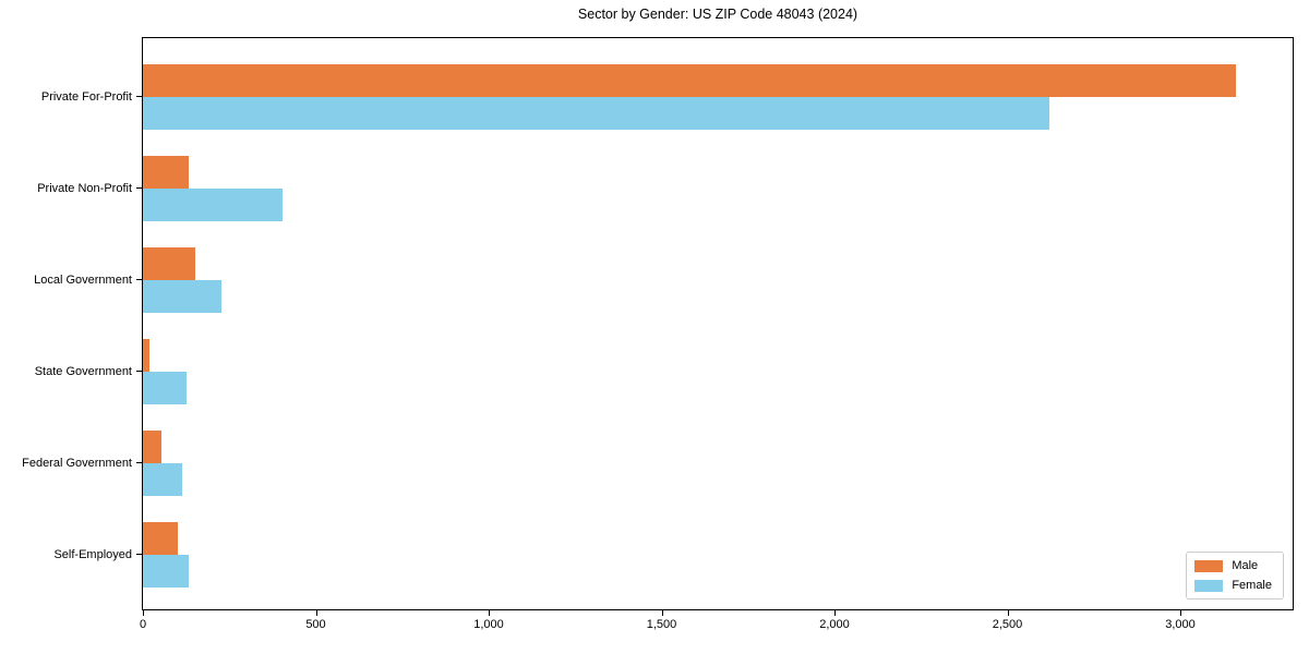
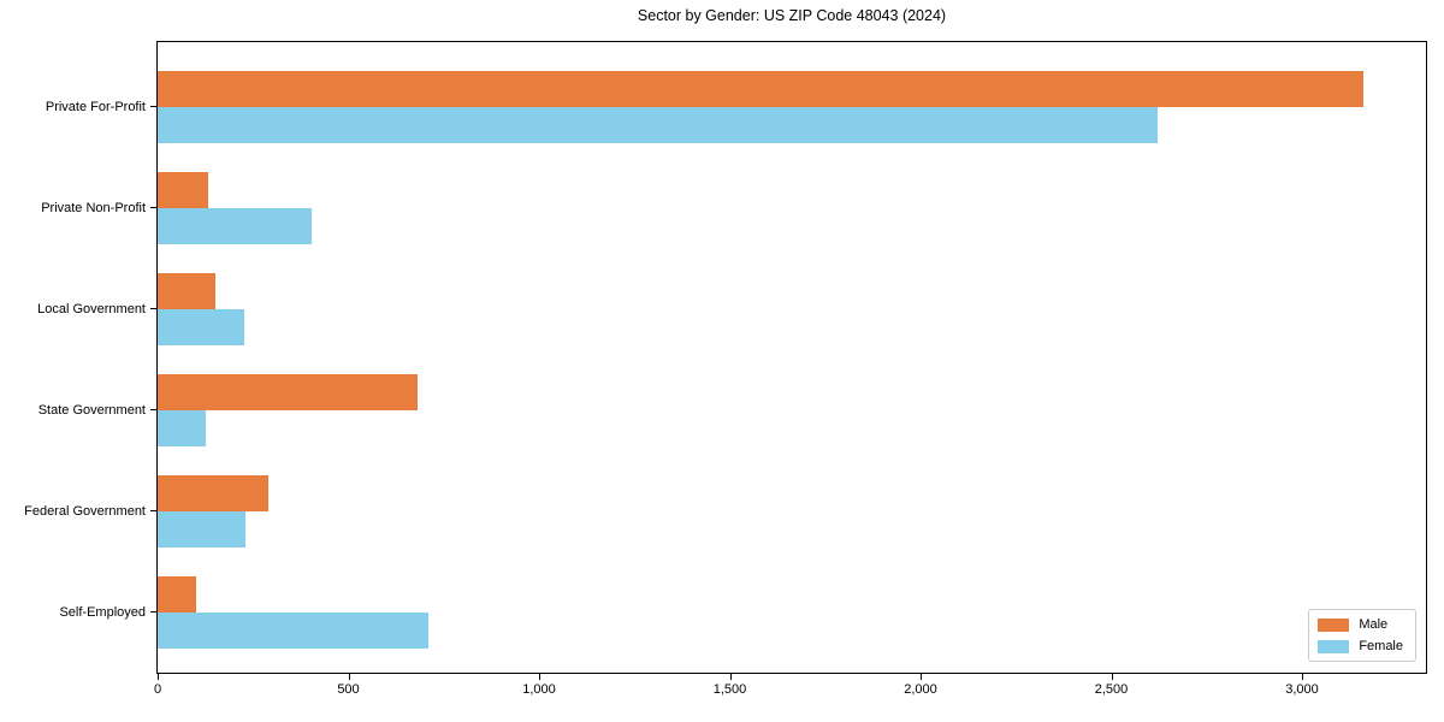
Male/State Government: 20 -> 680
Male/Federal Government: 50 -> 290
Female/Federal Government: 110 -> 230
Female/Self-Employed: 130 -> 710
